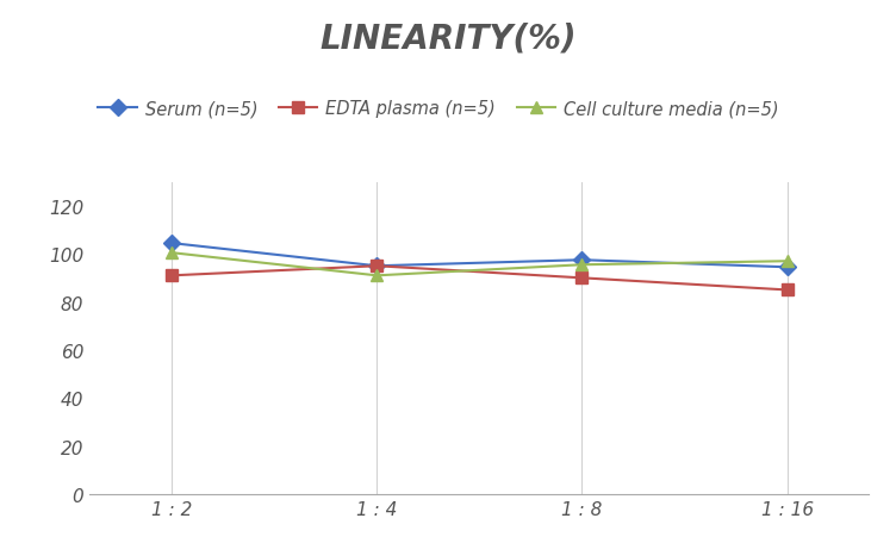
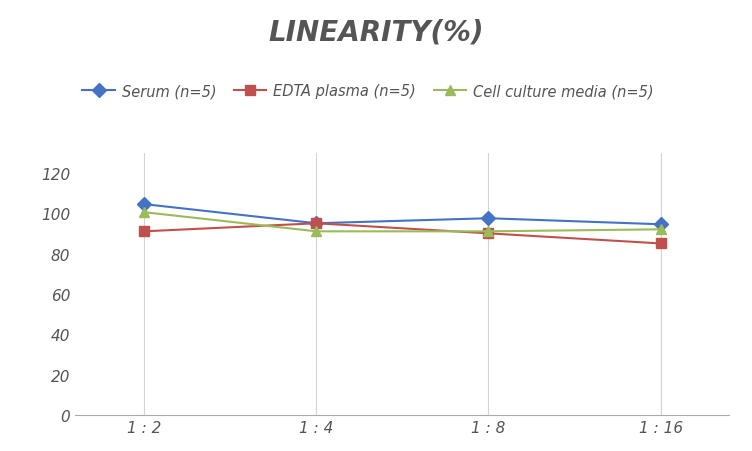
Cell culture media (n=5)/1 : 8: 95.5 -> 91.0
Cell culture media (n=5)/1 : 16: 97.0 -> 92.0
